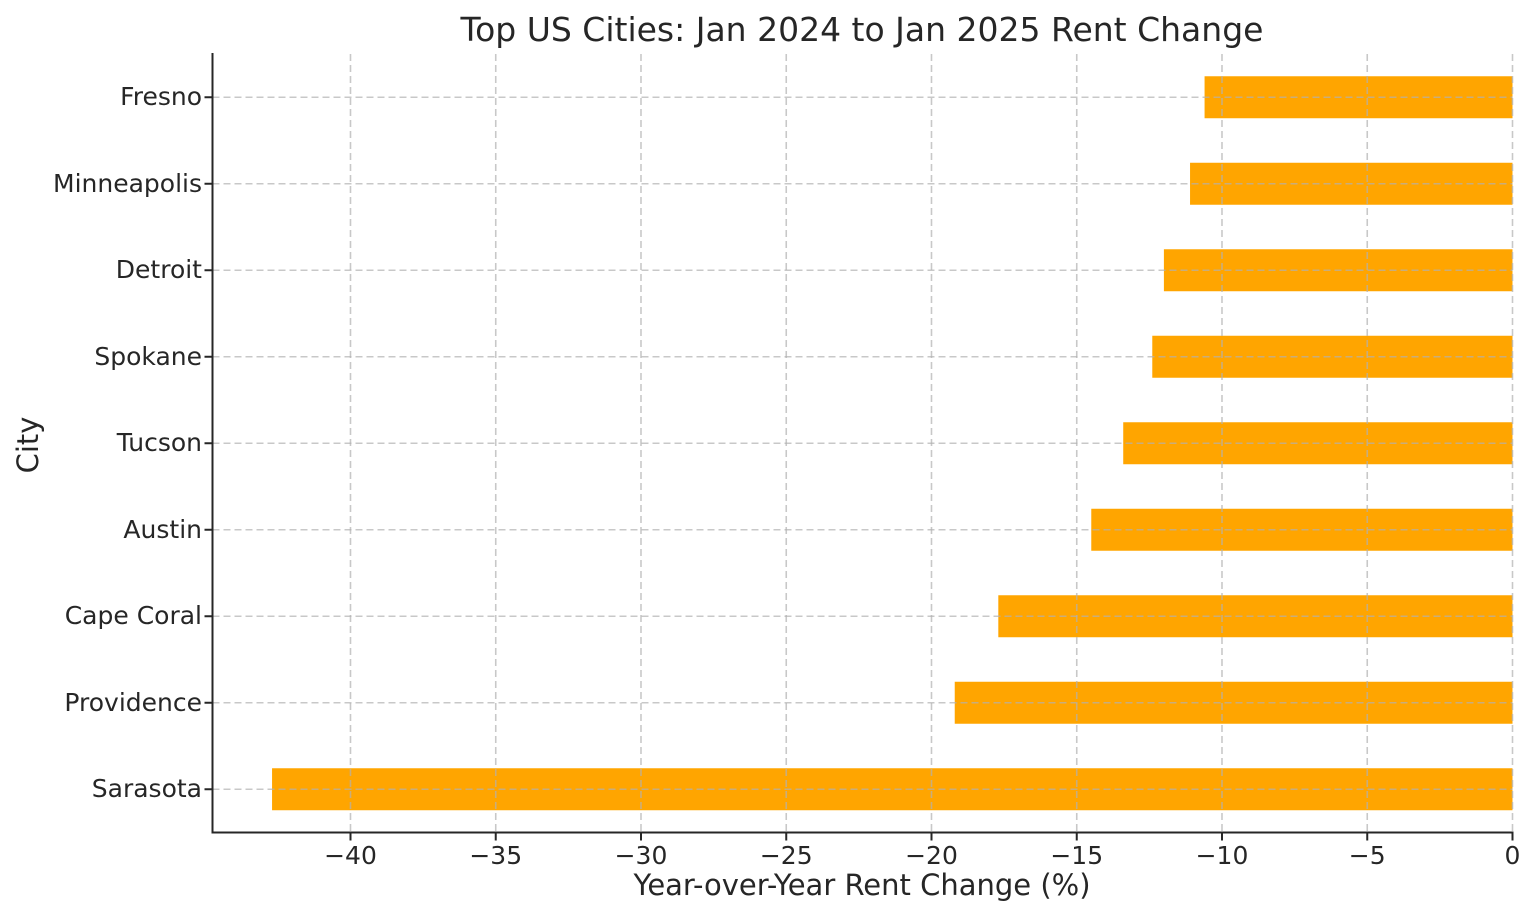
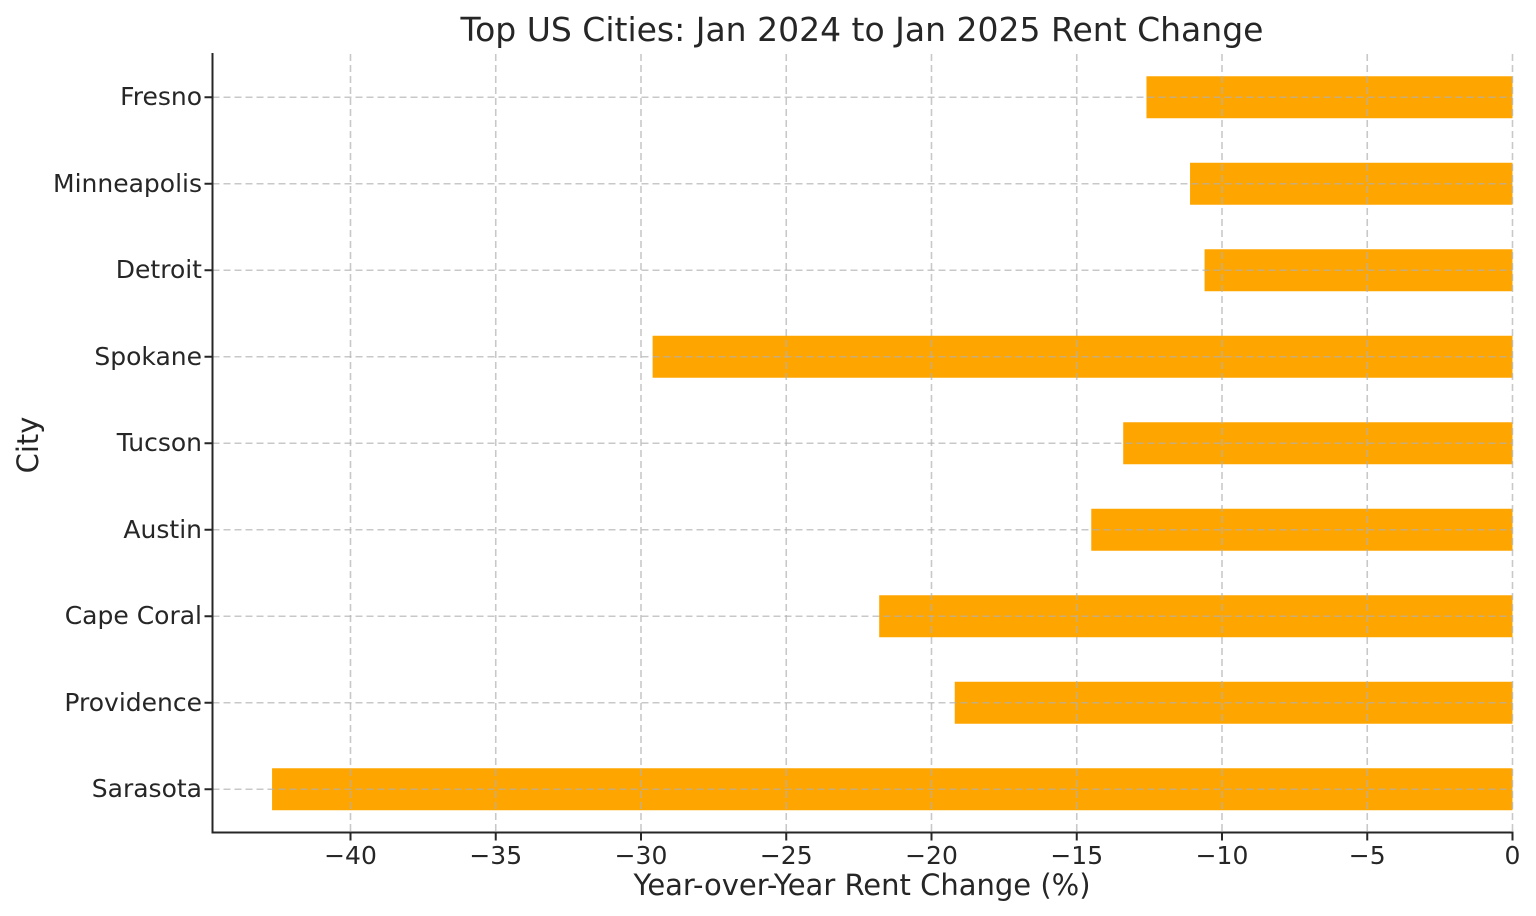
Fresno: -10.6 -> -12.6
Detroit: -12.0 -> -10.6
Spokane: -12.4 -> -29.6
Cape Coral: -17.7 -> -21.8
